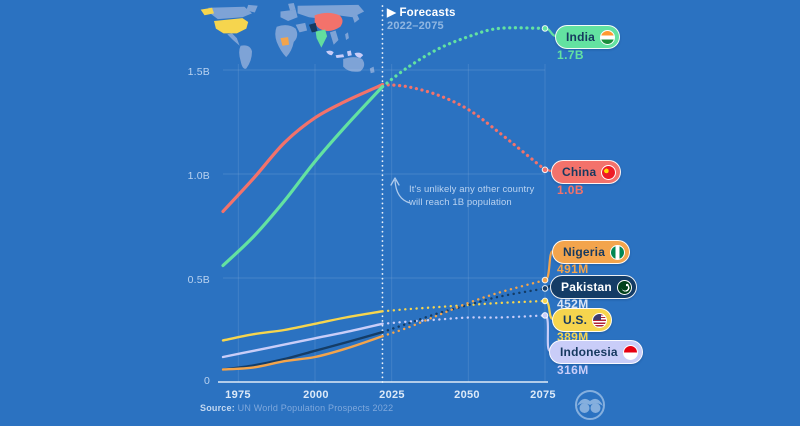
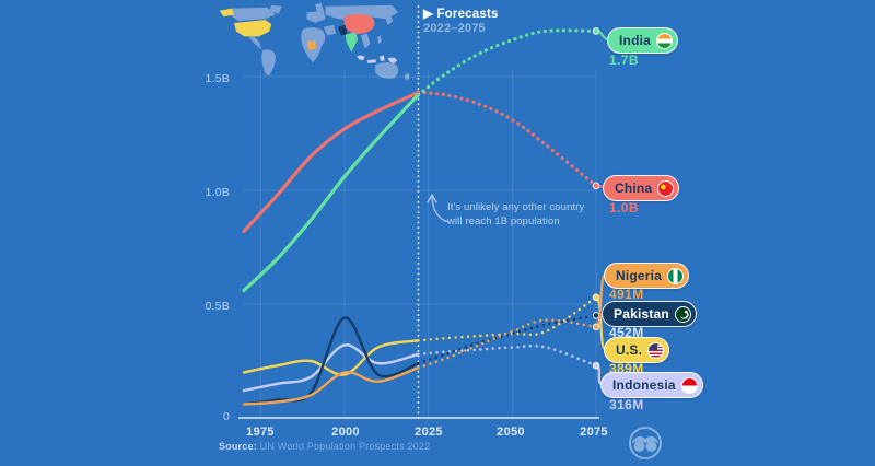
Nigeria/2000: 0.12B -> 0.20B
Pakistan/2000: 0.15B -> 0.44B
U.S./2000: 0.28B -> 0.19B
Indonesia/2000: 0.21B -> 0.32B
Nigeria/2075: 0.49B -> 0.40B
U.S./2075: 0.39B -> 0.53B
Indonesia/2075: 0.32B -> 0.23B
